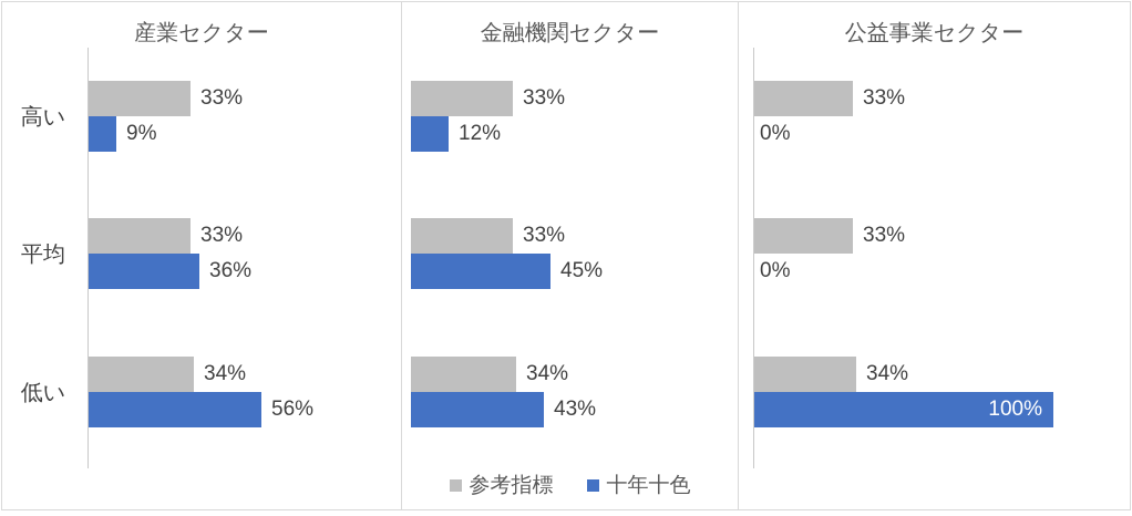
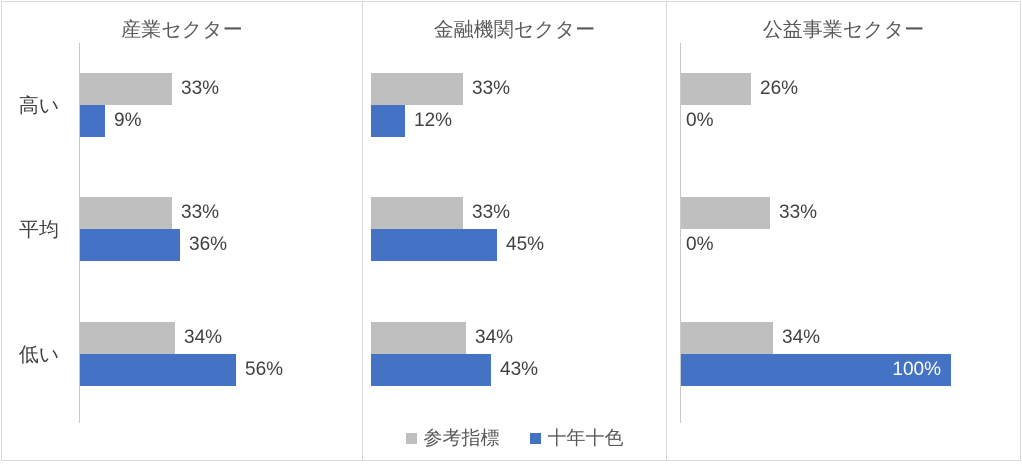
公益事業セクター/参考指標/高い: 33% -> 26%
